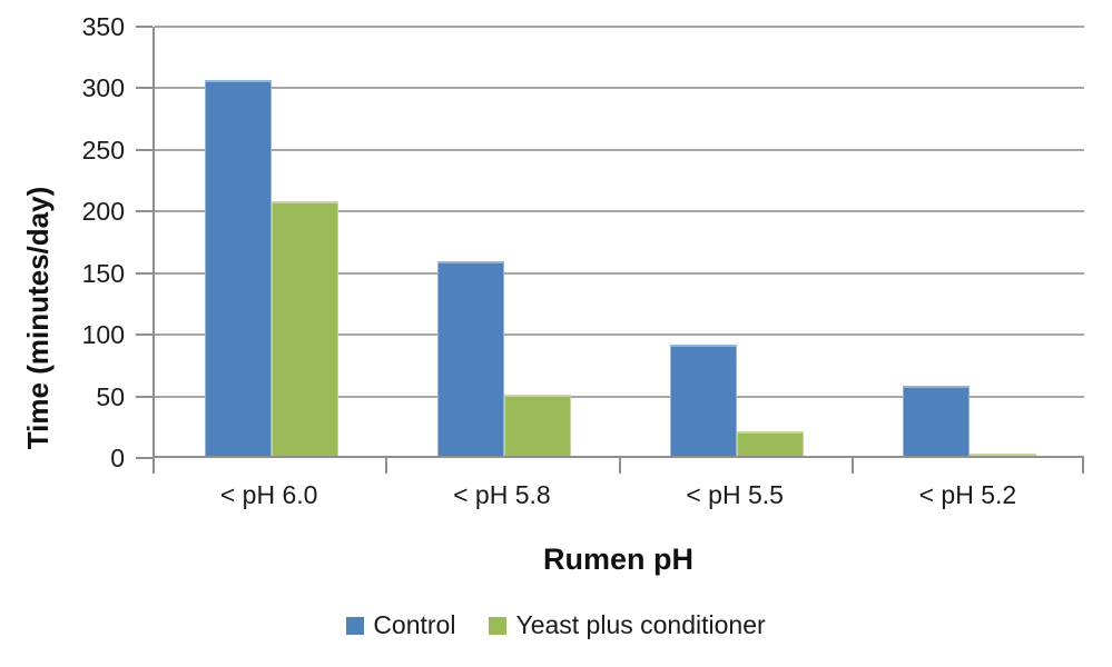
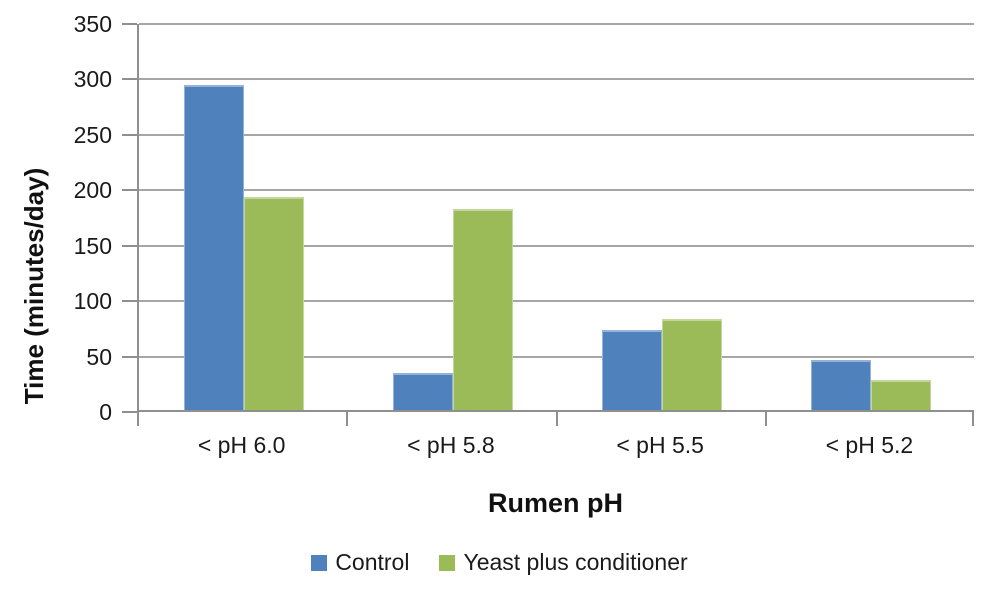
Control/< pH 6.0: 305 -> 293
Yeast plus conditioner/< pH 6.0: 207 -> 192
Control/< pH 5.8: 158 -> 33
Yeast plus conditioner/< pH 5.8: 50 -> 181
Control/< pH 5.5: 90 -> 72
Yeast plus conditioner/< pH 5.5: 20 -> 82
Control/< pH 5.2: 57 -> 45
Yeast plus conditioner/< pH 5.2: 2 -> 27
